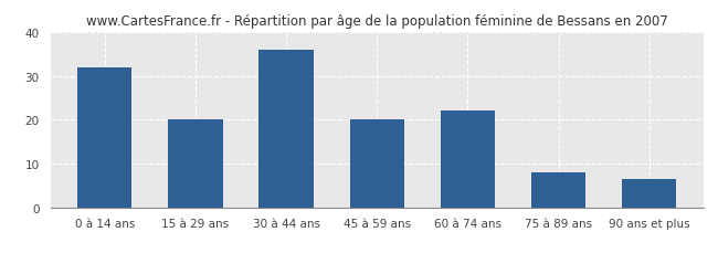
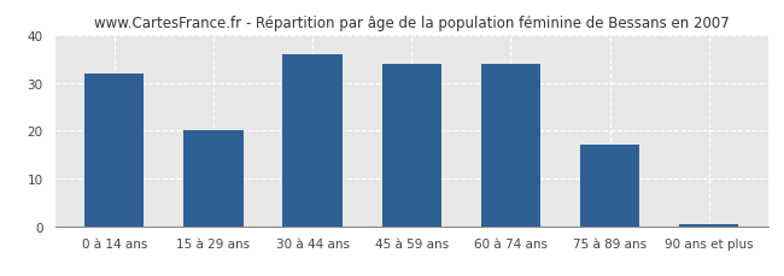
45 à 59 ans: 20.0 -> 34.0
60 à 74 ans: 22.0 -> 34.0
75 à 89 ans: 8.0 -> 17.0
90 ans et plus: 6.5 -> 0.4
